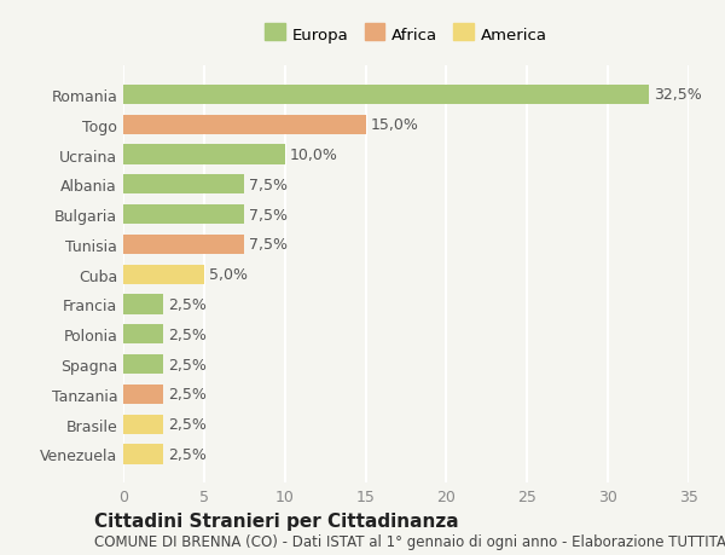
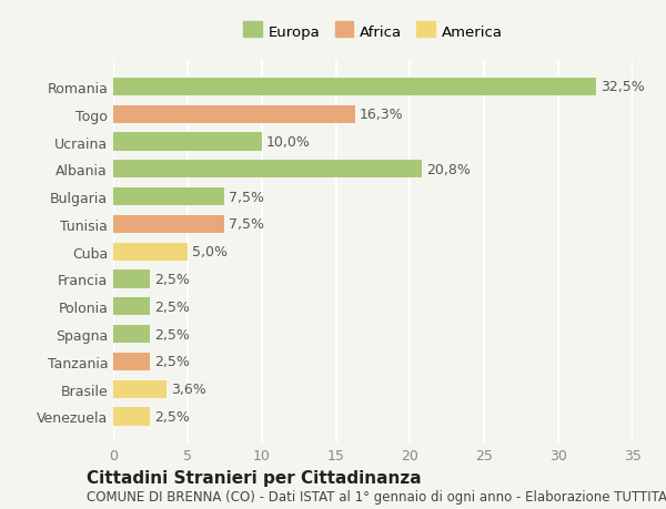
Togo: 15,0% -> 16,3%
Albania: 7,5% -> 20,8%
Brasile: 2,5% -> 3,6%
